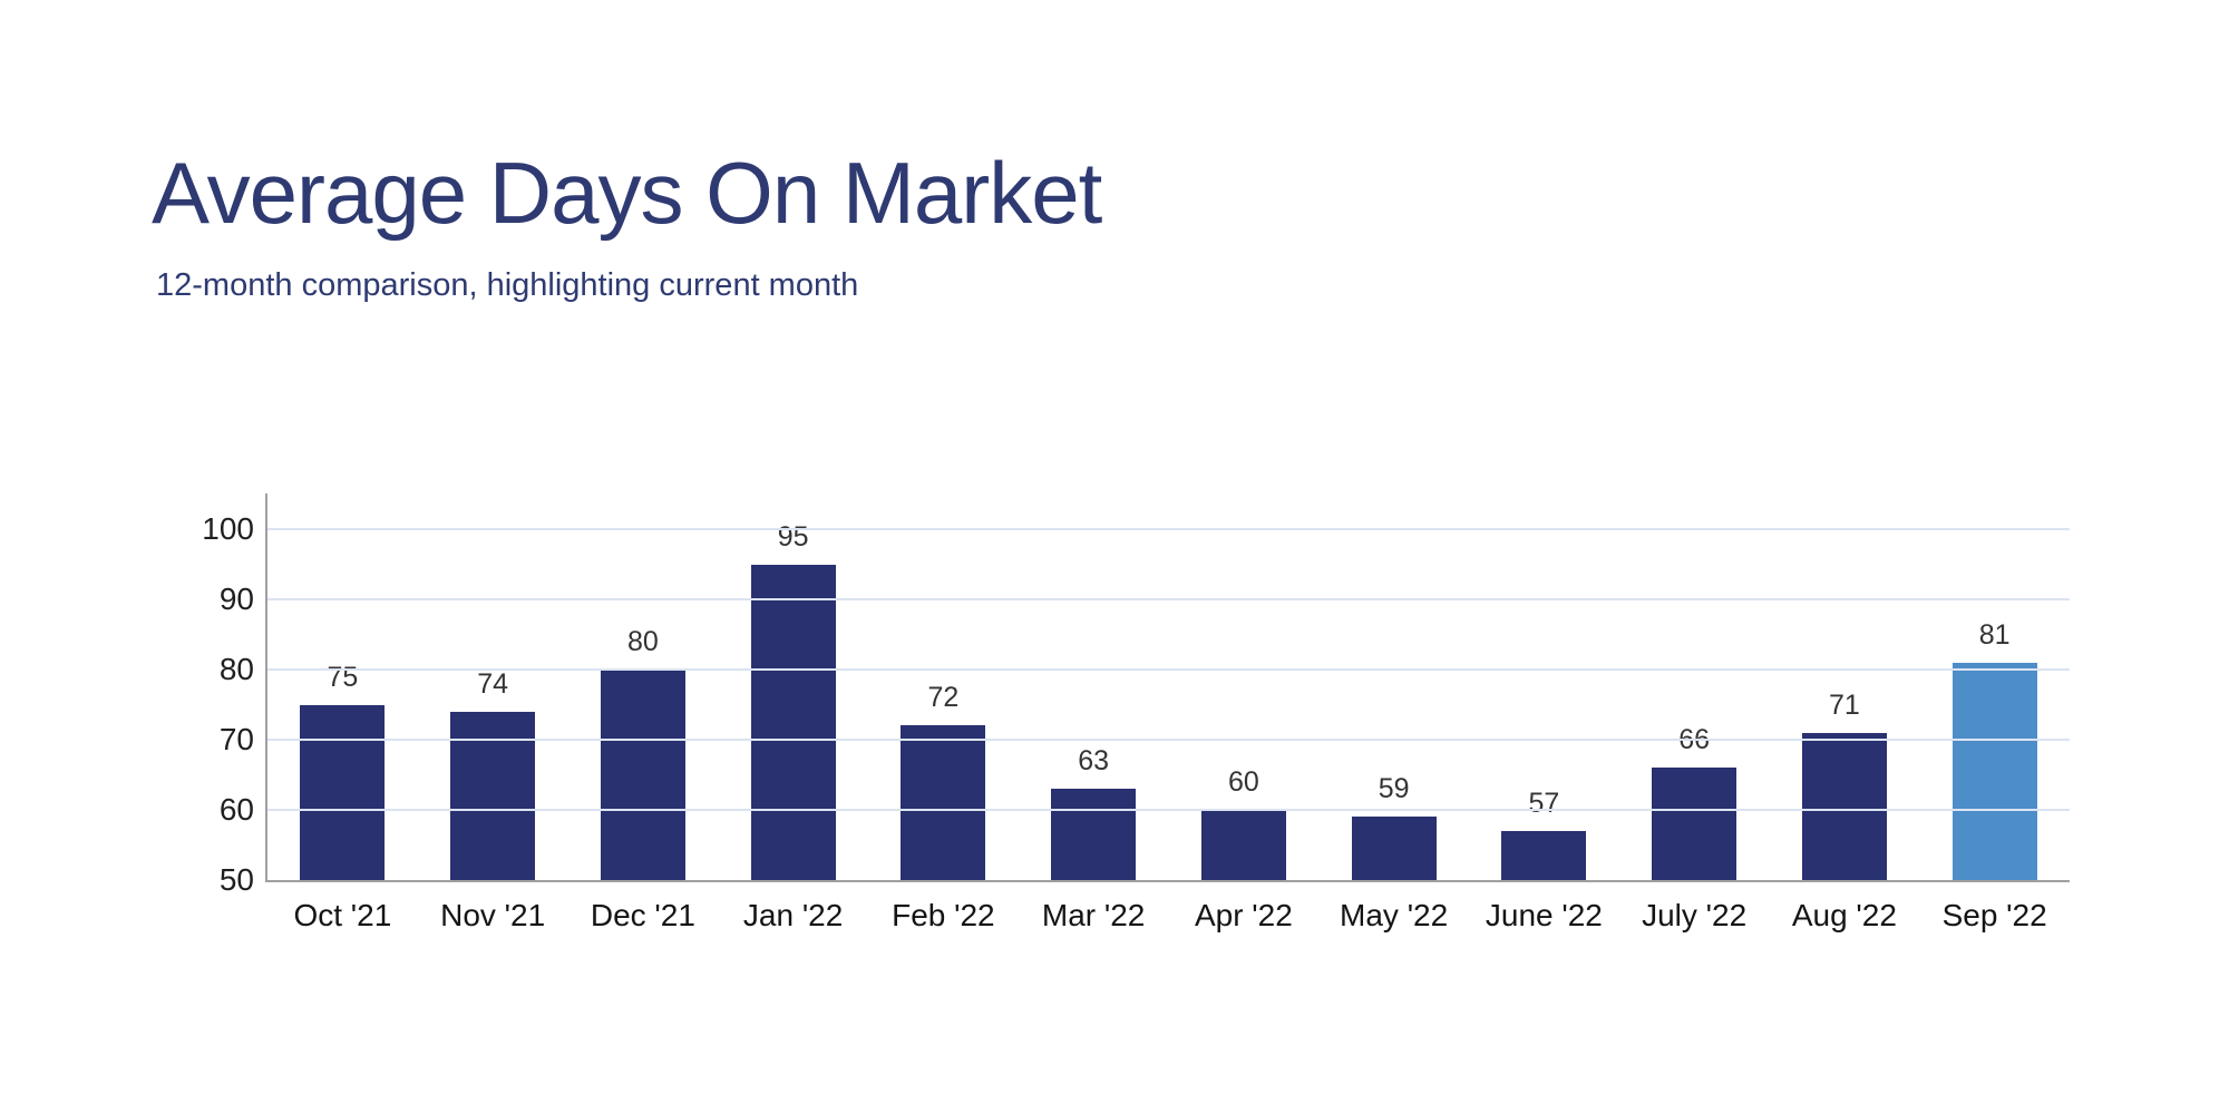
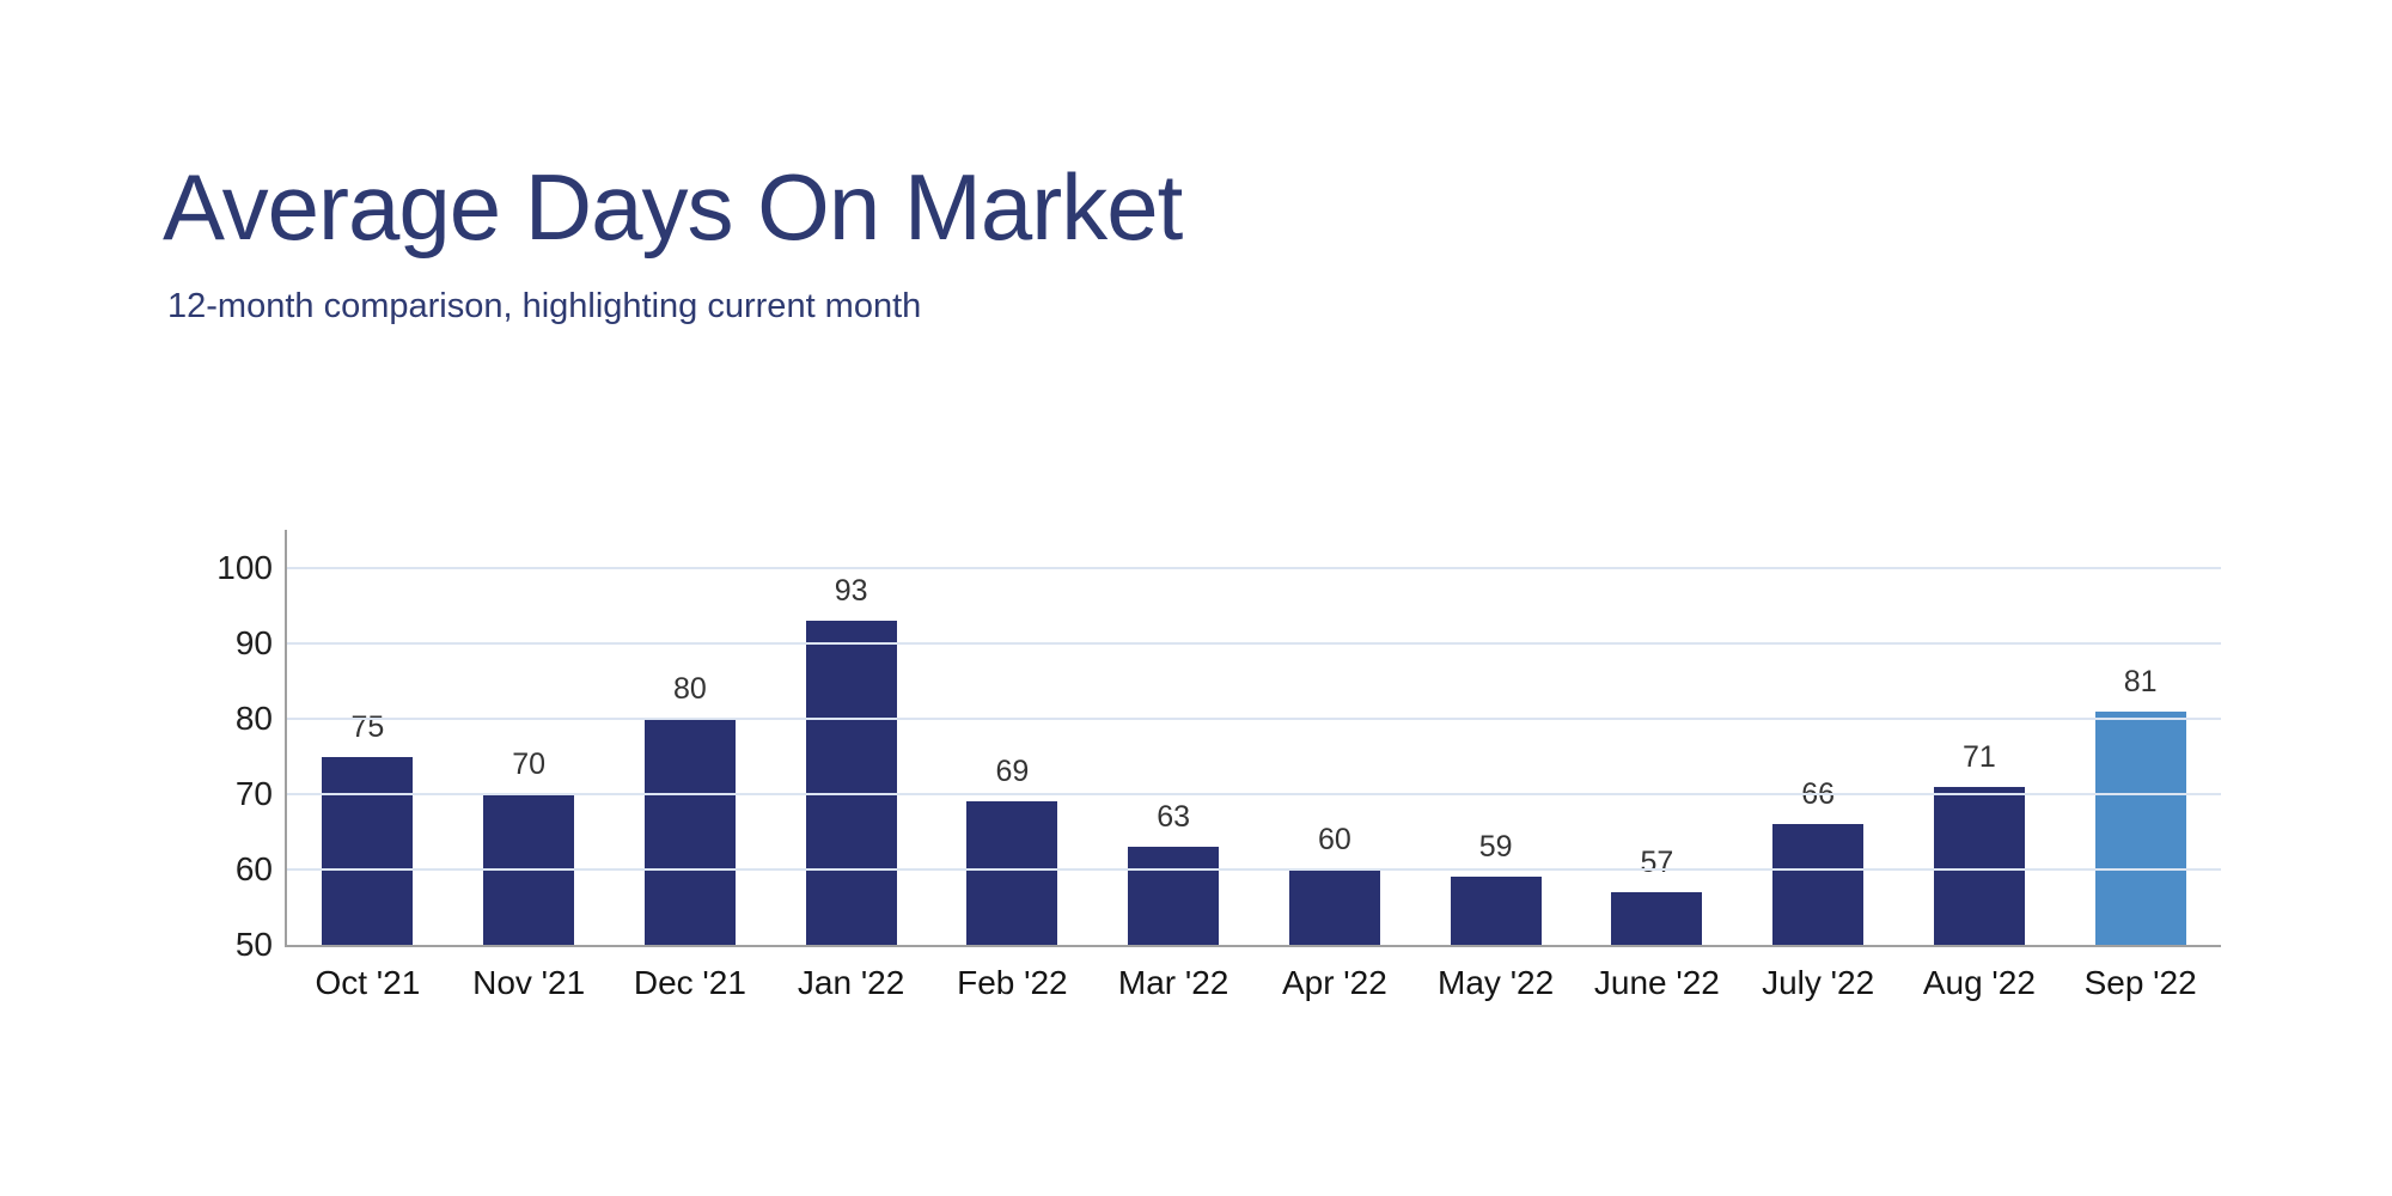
Nov '21: 74 -> 70
Jan '22: 95 -> 93
Feb '22: 72 -> 69
